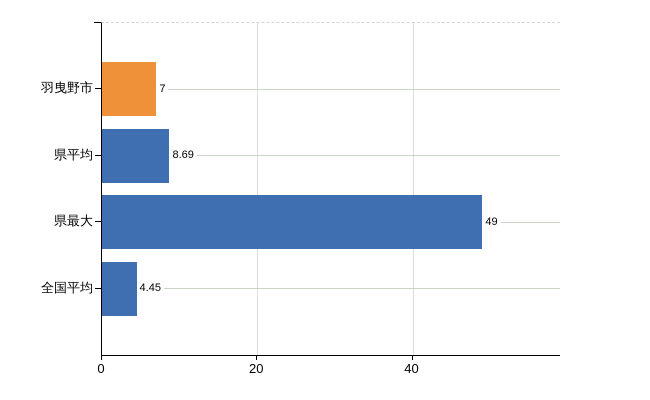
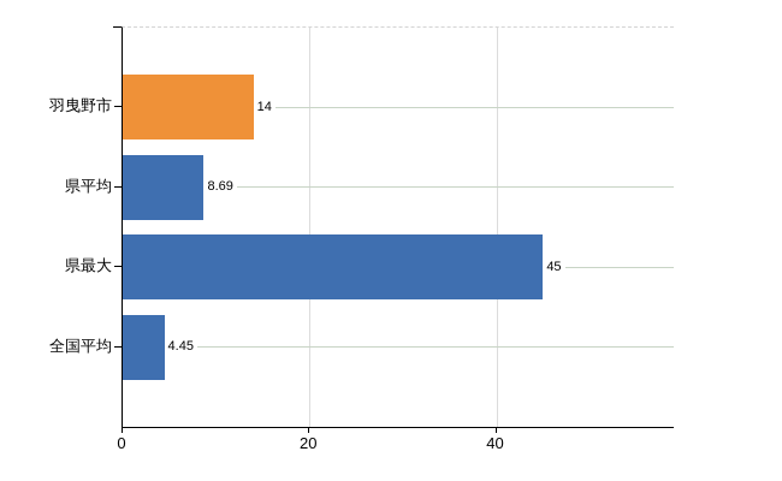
羽曳野市: 7 -> 14
県最大: 49 -> 45
